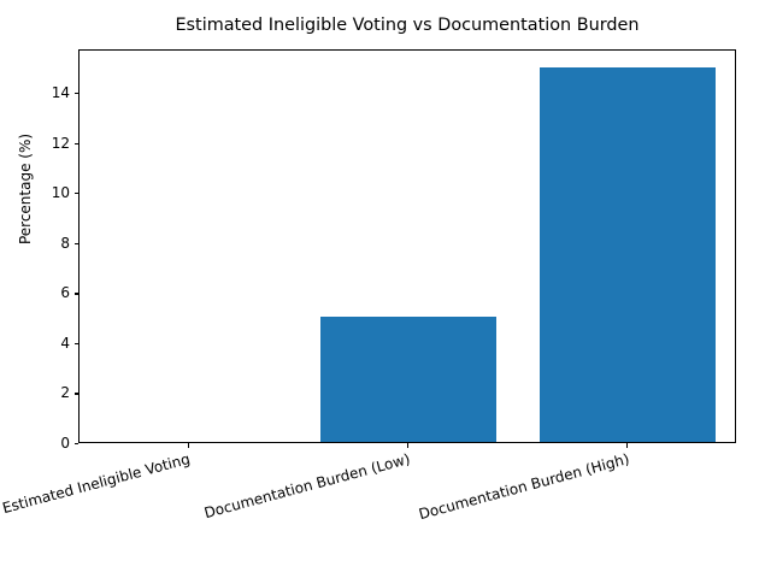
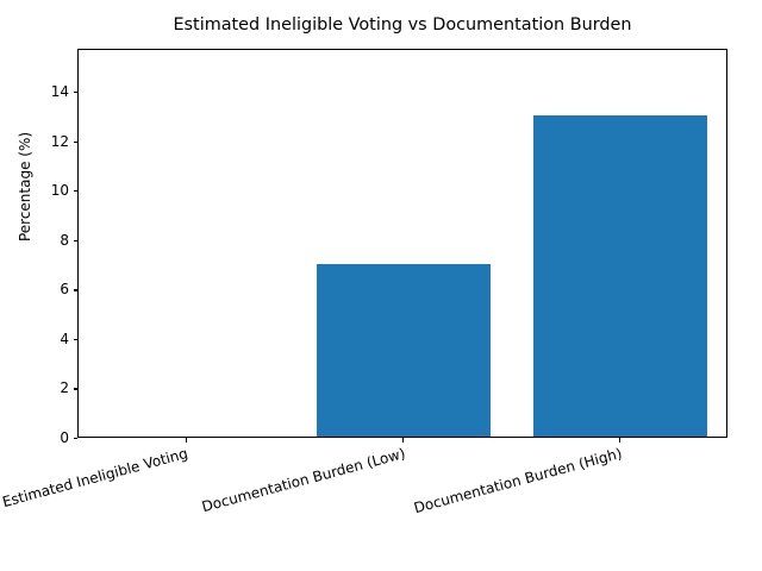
Documentation Burden (Low): 5 -> 7
Documentation Burden (High): 15 -> 13
